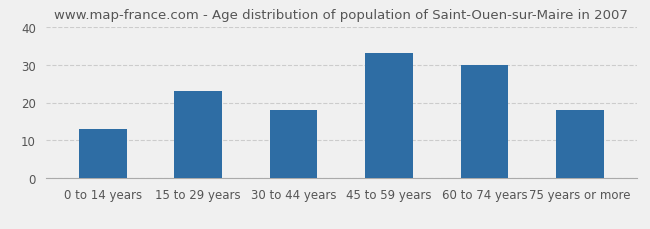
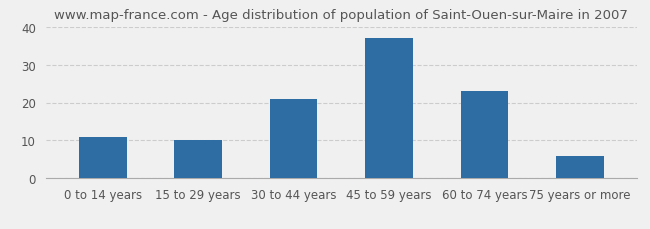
0 to 14 years: 13 -> 11
15 to 29 years: 23 -> 10
30 to 44 years: 18 -> 21
45 to 59 years: 33 -> 37
60 to 74 years: 30 -> 23
75 years or more: 18 -> 6
